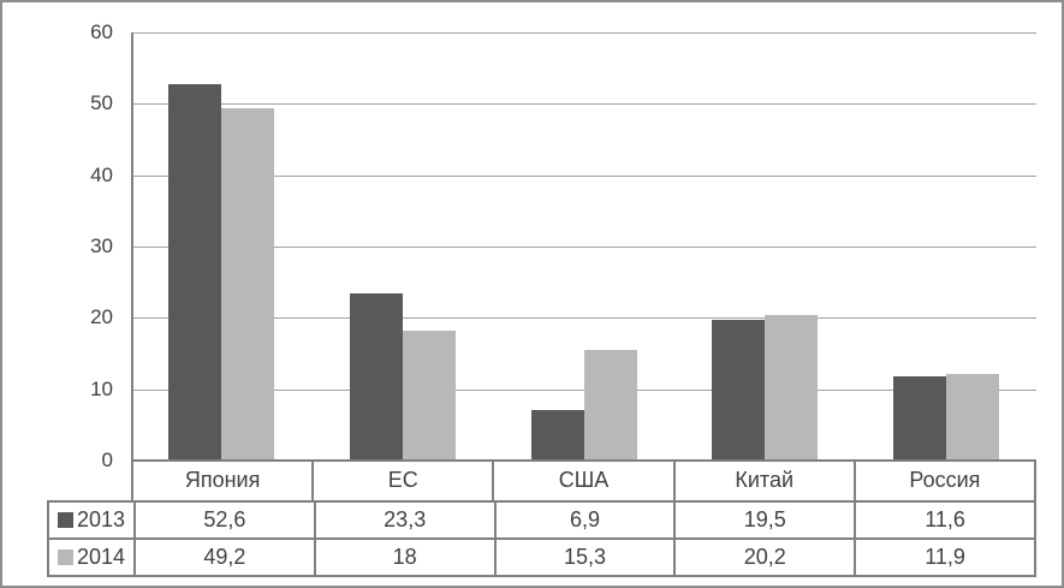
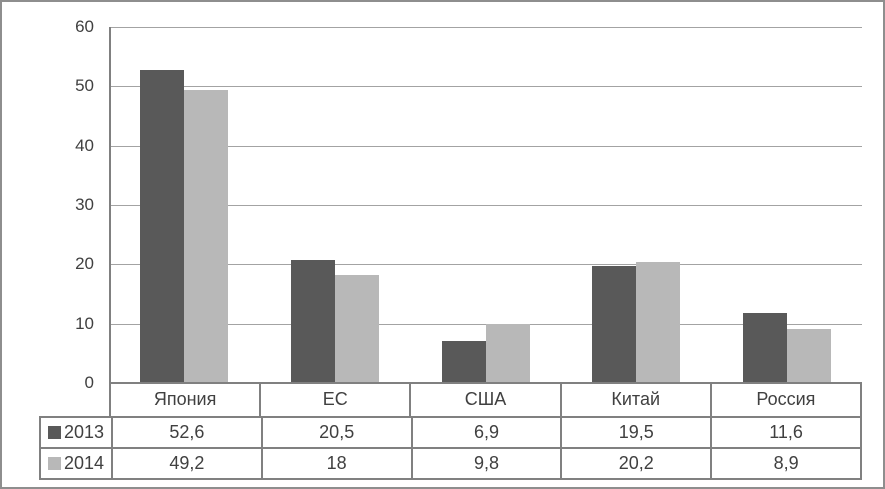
2013/ЕС: 23,3 -> 20,5
2014/США: 15,3 -> 9,8
2014/Россия: 11,9 -> 8,9
